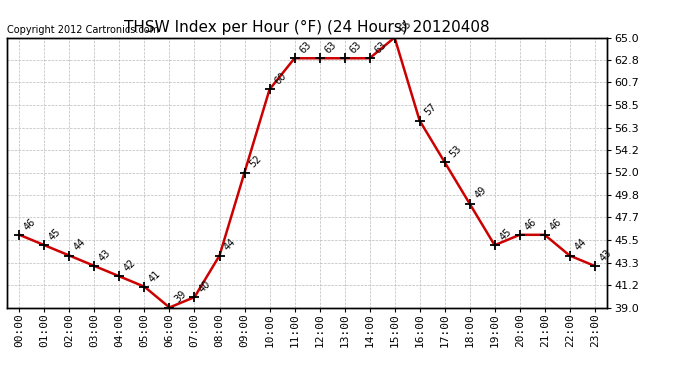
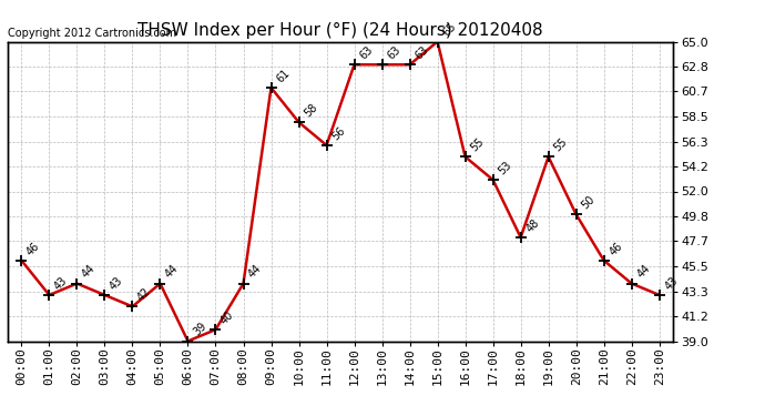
01:00: 45 -> 43
05:00: 41 -> 44
09:00: 52 -> 61
10:00: 60 -> 58
11:00: 63 -> 56
16:00: 57 -> 55
18:00: 49 -> 48
19:00: 45 -> 55
20:00: 46 -> 50
